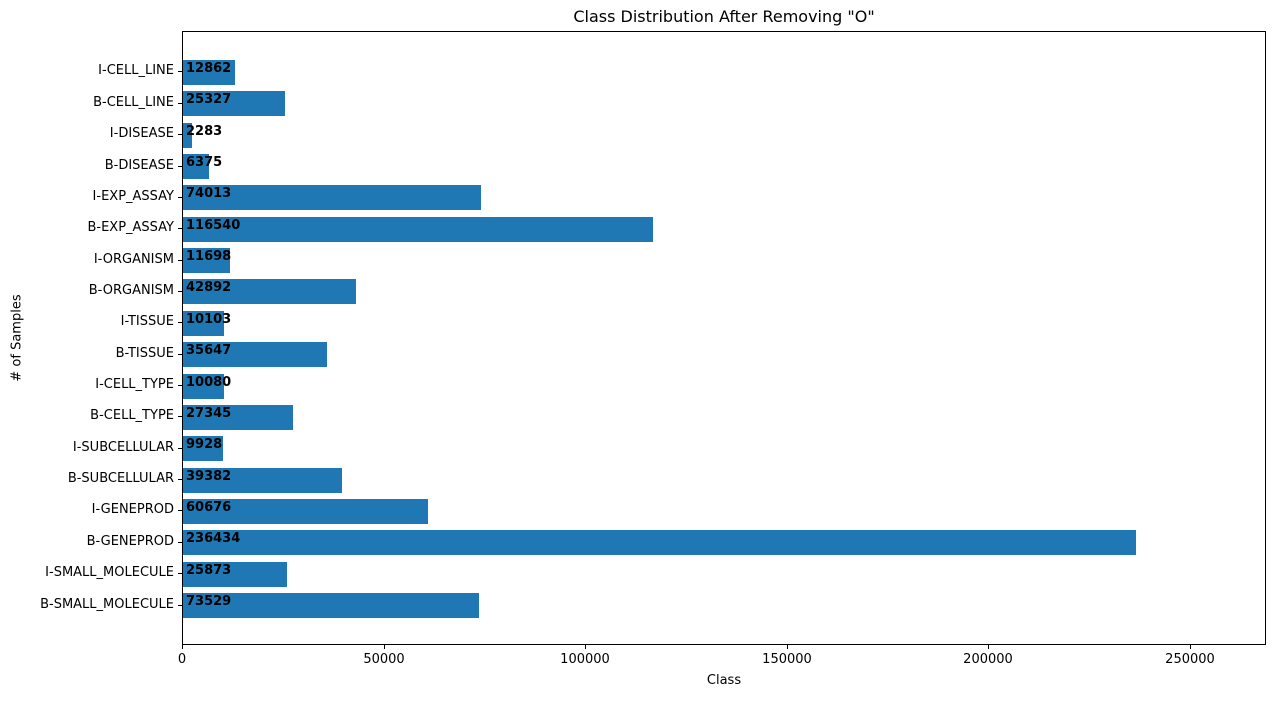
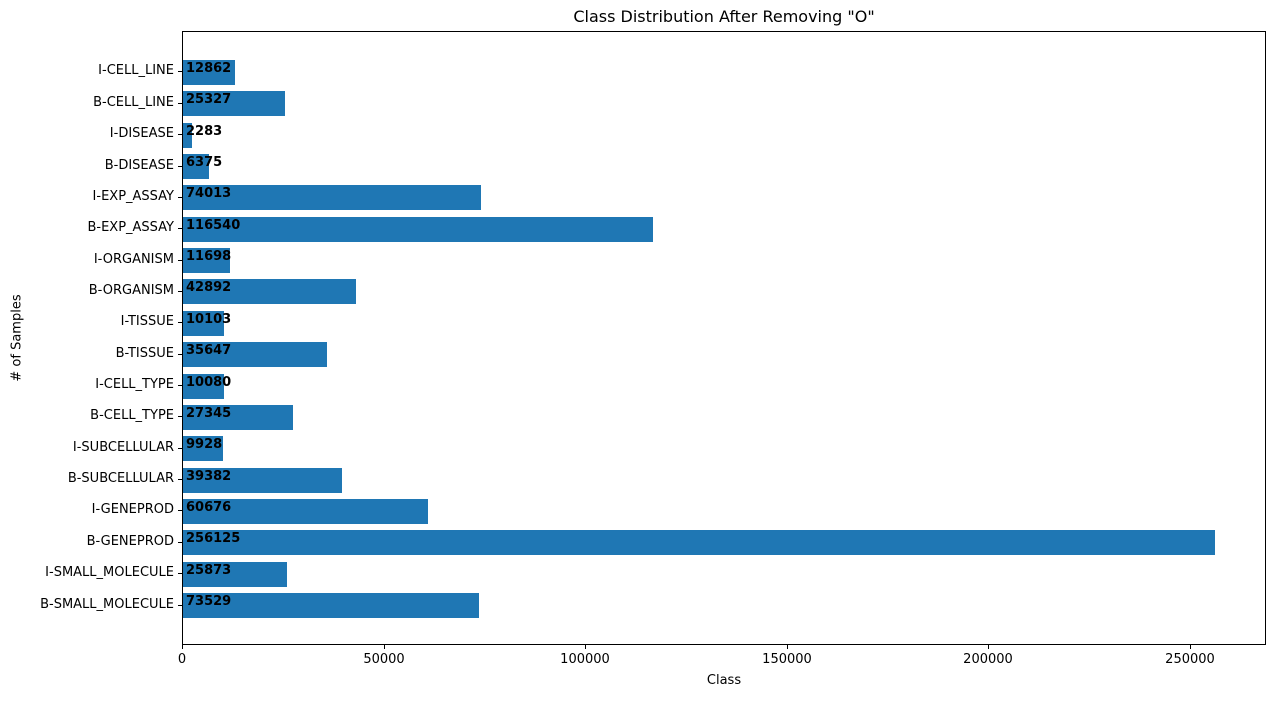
B-GENEPROD: 236434 -> 256125
